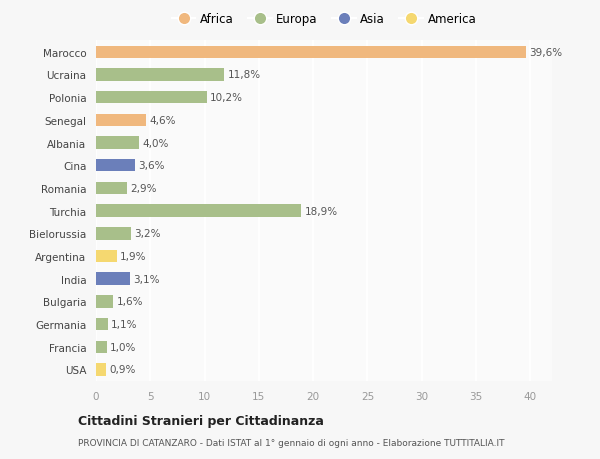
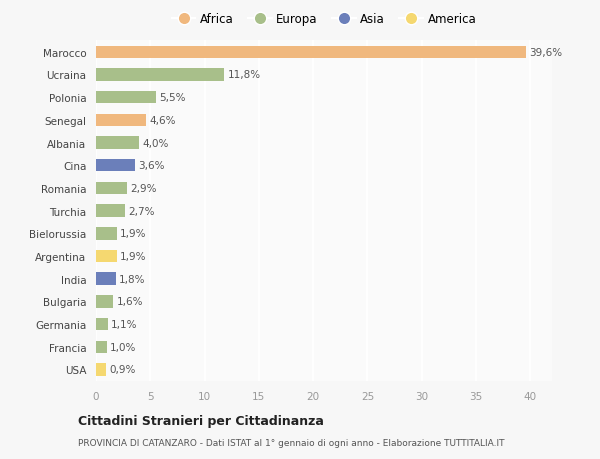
Polonia: 10,2% -> 5,5%
Turchia: 18,9% -> 2,7%
Bielorussia: 3,2% -> 1,9%
India: 3,1% -> 1,8%
